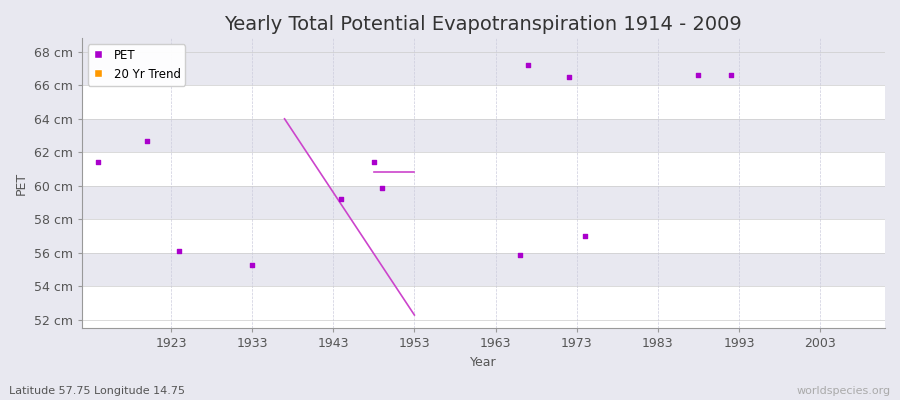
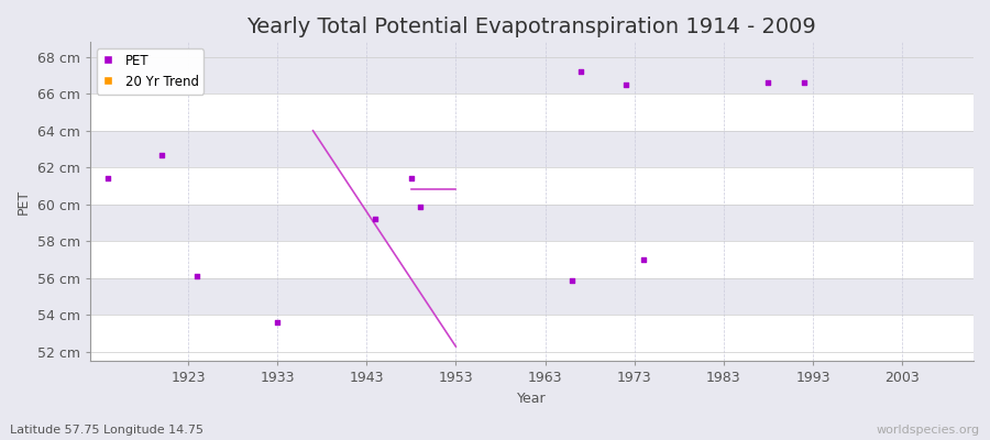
1933: 55.3 cm -> 53.6 cm
